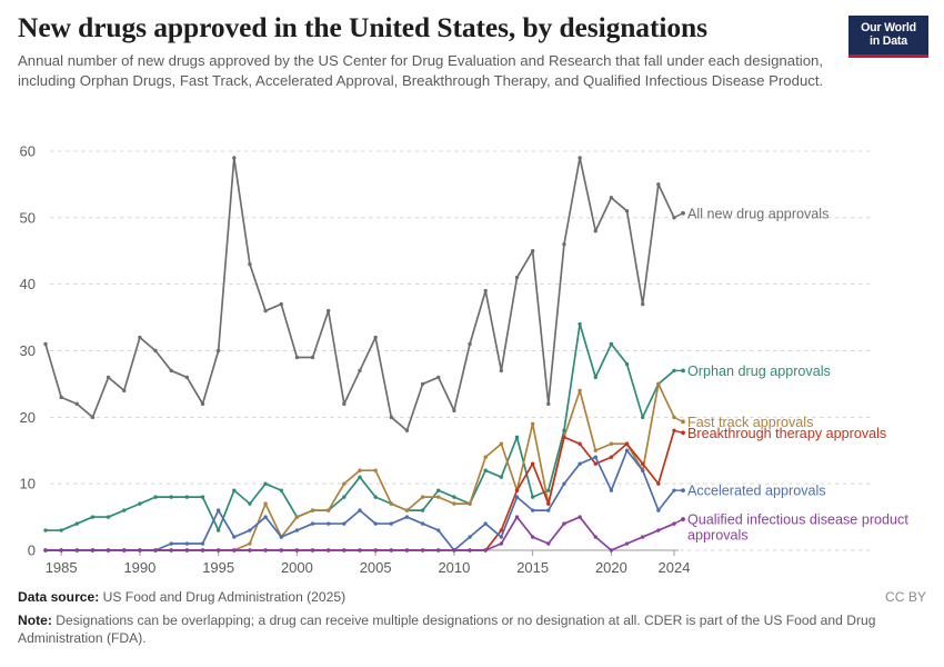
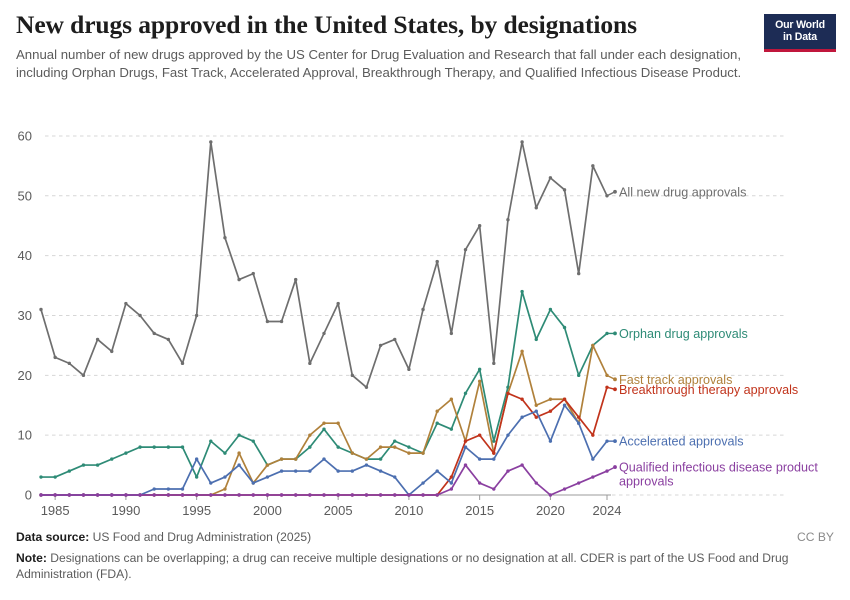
Orphan drug approvals/2015: 8 -> 21
Breakthrough therapy approvals/2015: 13 -> 10
